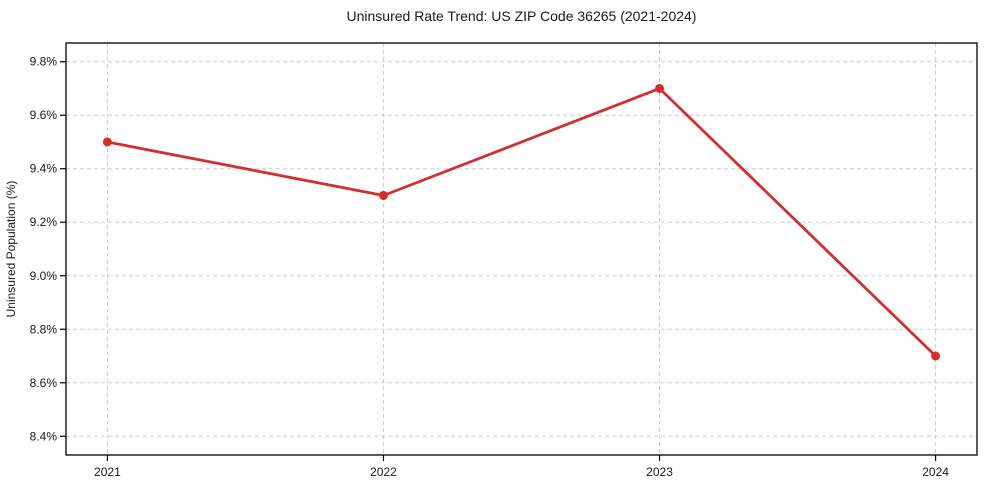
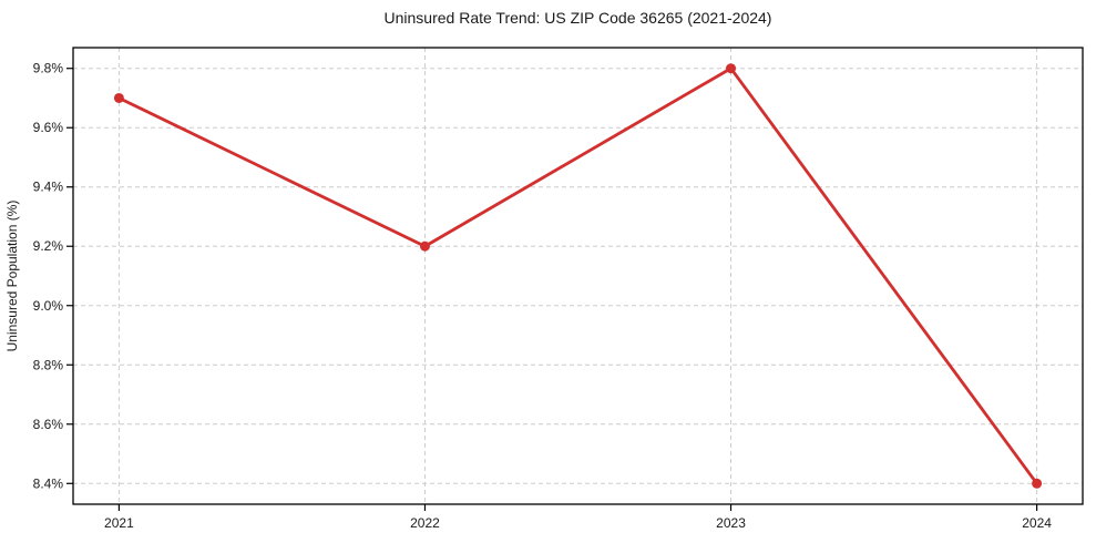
2021: 9.5% -> 9.7%
2022: 9.3% -> 9.2%
2023: 9.7% -> 9.8%
2024: 8.7% -> 8.4%
